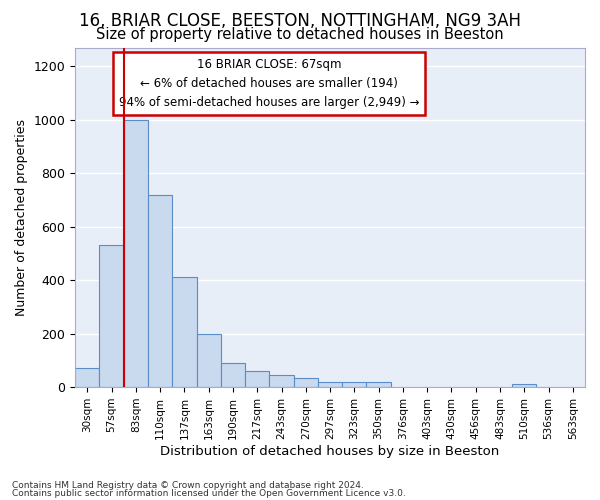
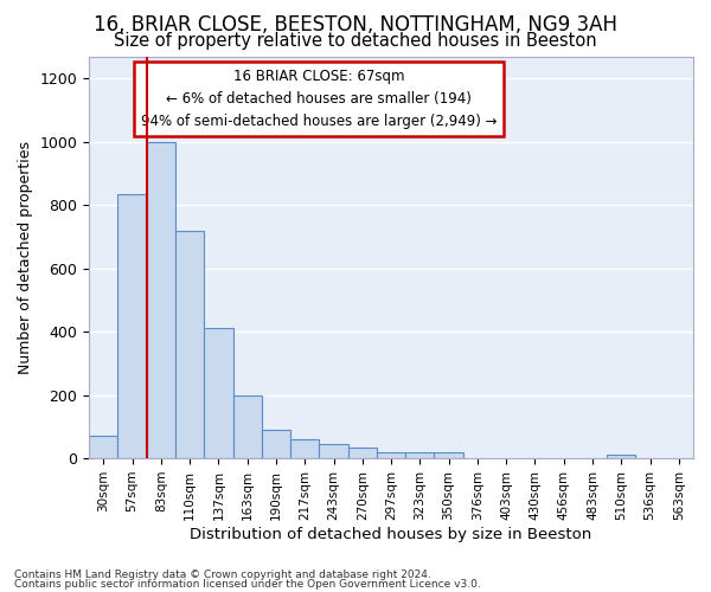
57sqm: 530 -> 835
